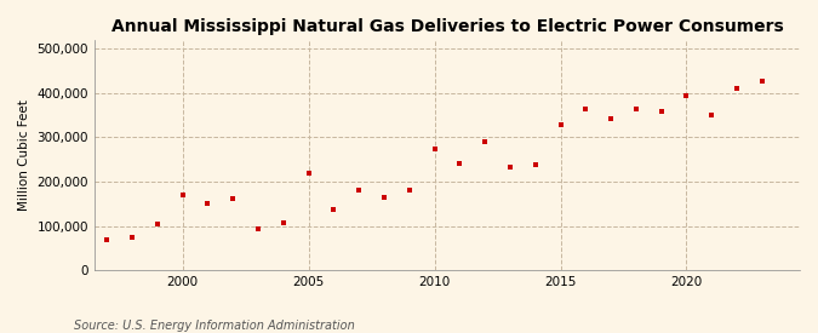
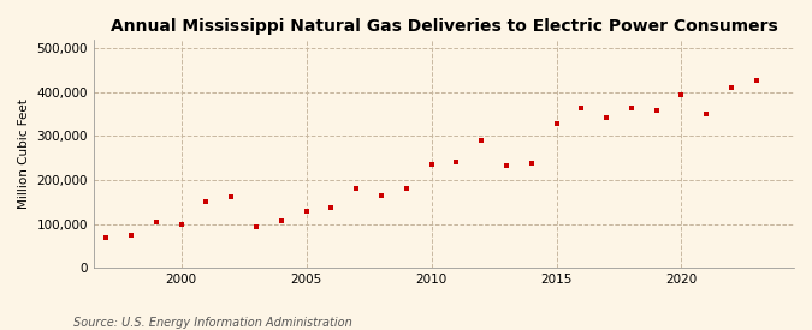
2000: 170,000 -> 100,000
2005: 220,000 -> 130,000
2010: 275,000 -> 235,000
